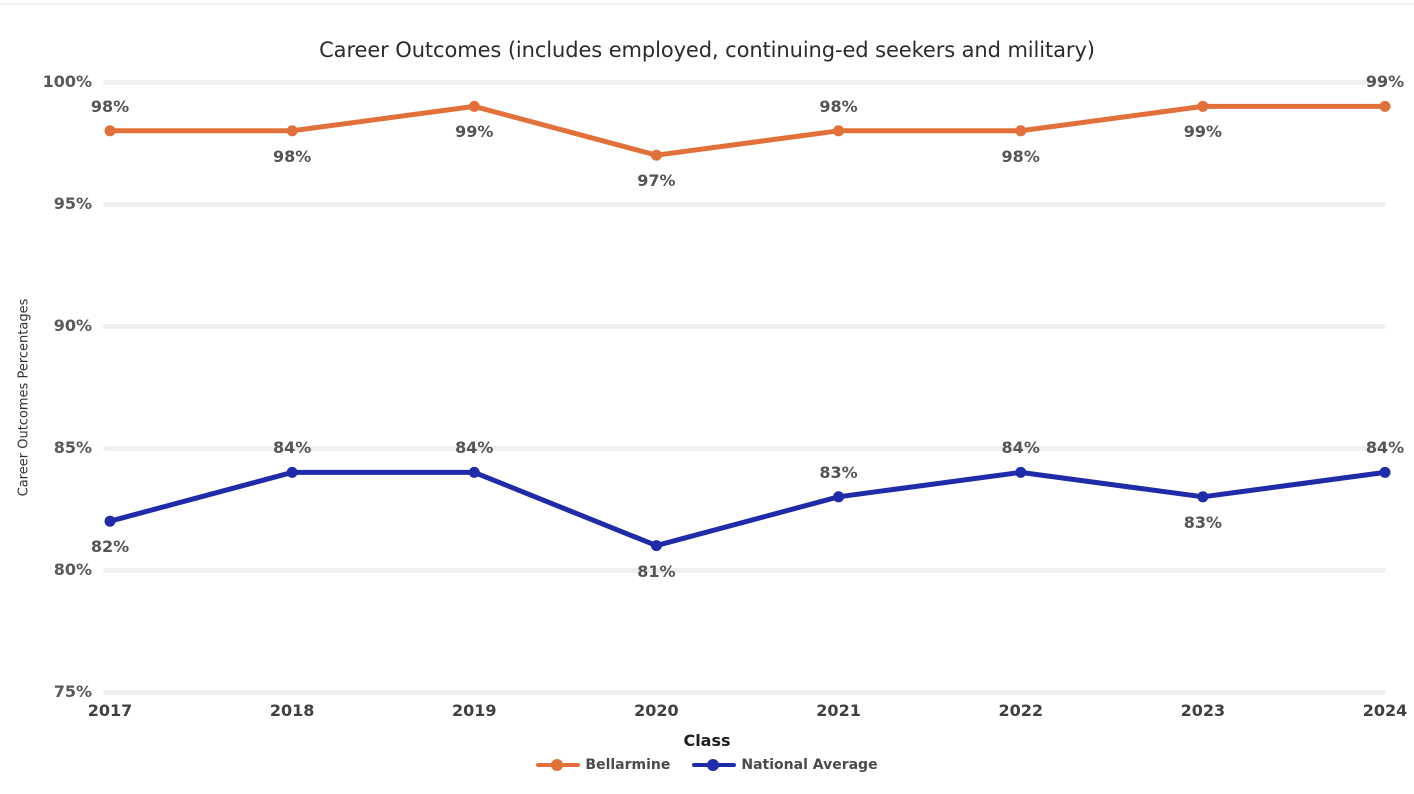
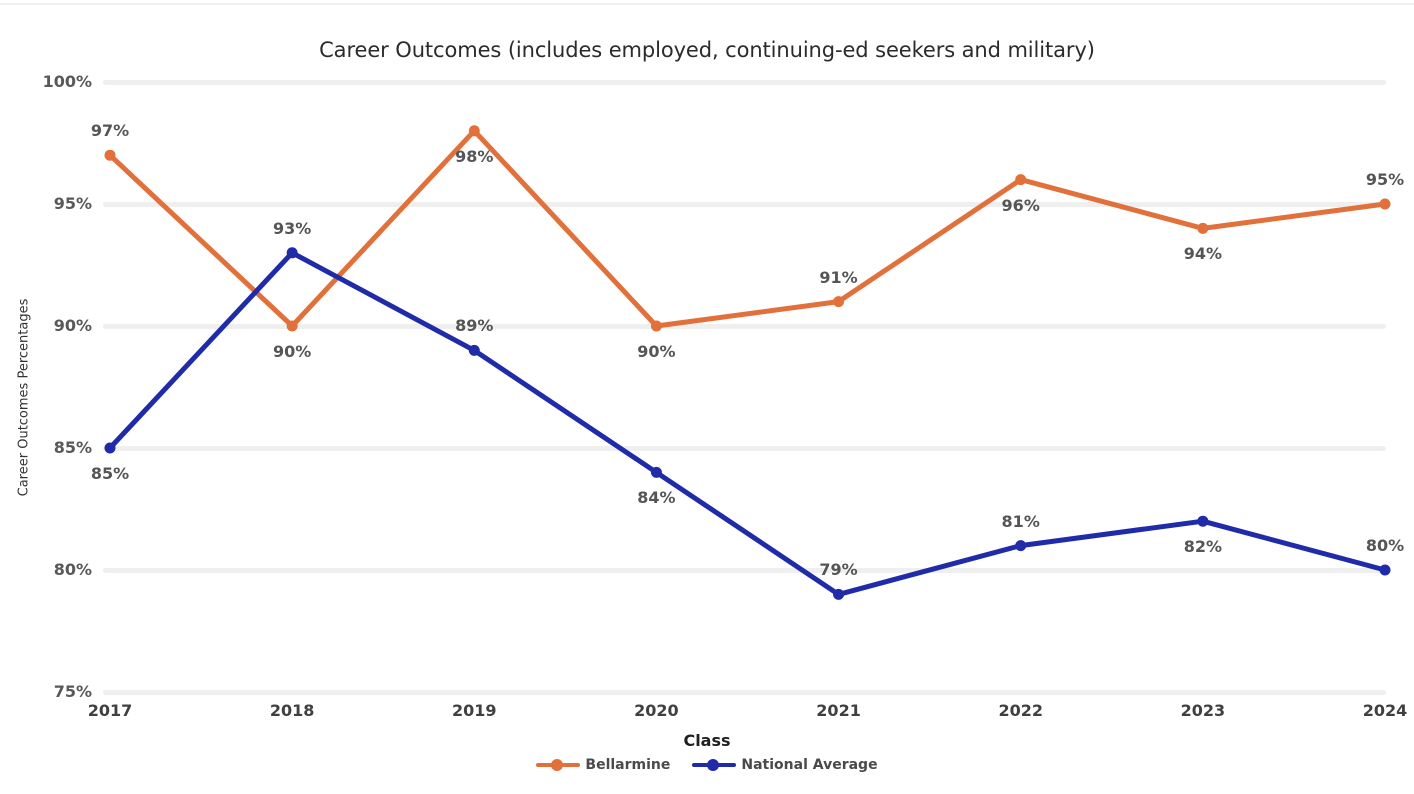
Bellarmine/2017: 98% -> 97%
National Average/2017: 82% -> 85%
Bellarmine/2018: 98% -> 90%
National Average/2018: 84% -> 93%
Bellarmine/2019: 99% -> 98%
National Average/2019: 84% -> 89%
Bellarmine/2020: 97% -> 90%
National Average/2020: 81% -> 84%
Bellarmine/2021: 98% -> 91%
National Average/2021: 83% -> 79%
Bellarmine/2022: 98% -> 96%
National Average/2022: 84% -> 81%
Bellarmine/2023: 99% -> 94%
National Average/2023: 83% -> 82%
Bellarmine/2024: 99% -> 95%
National Average/2024: 84% -> 80%
